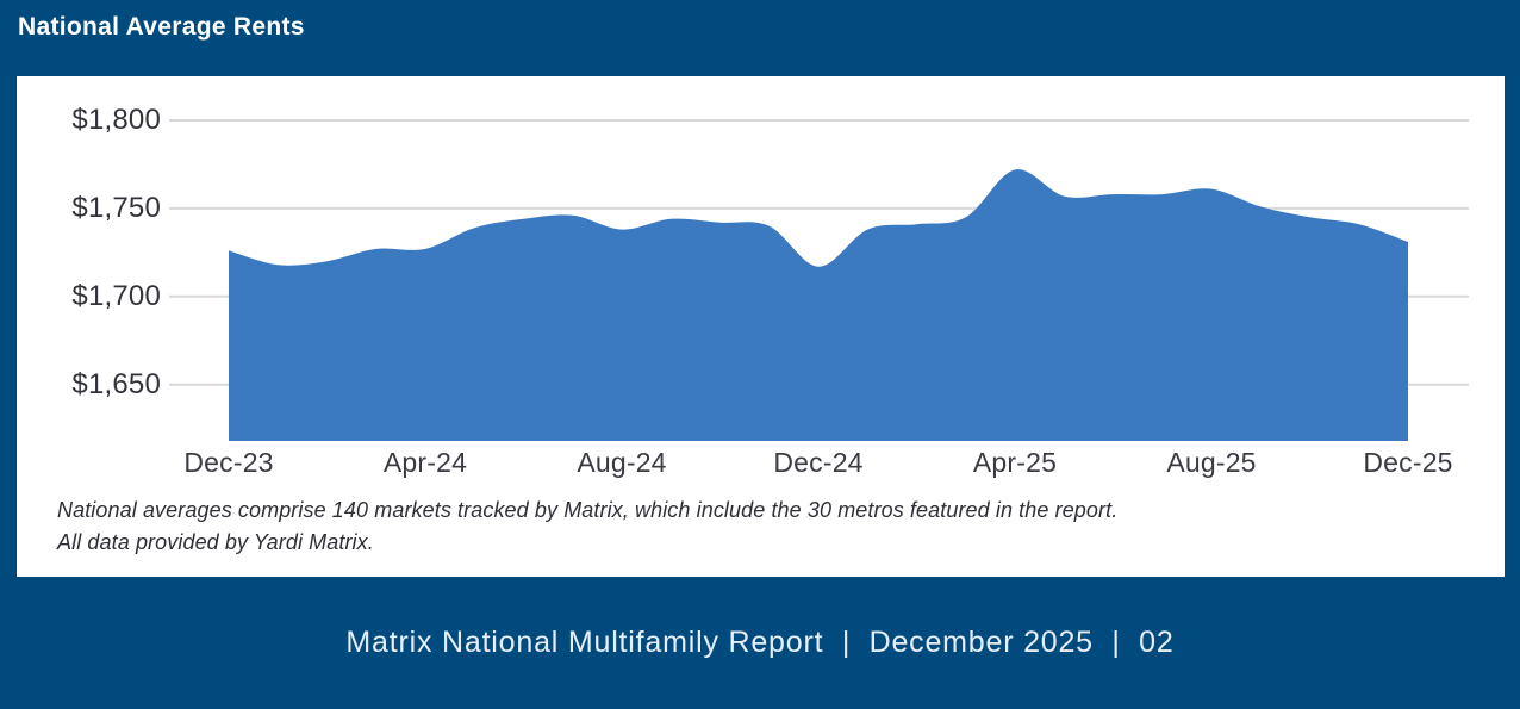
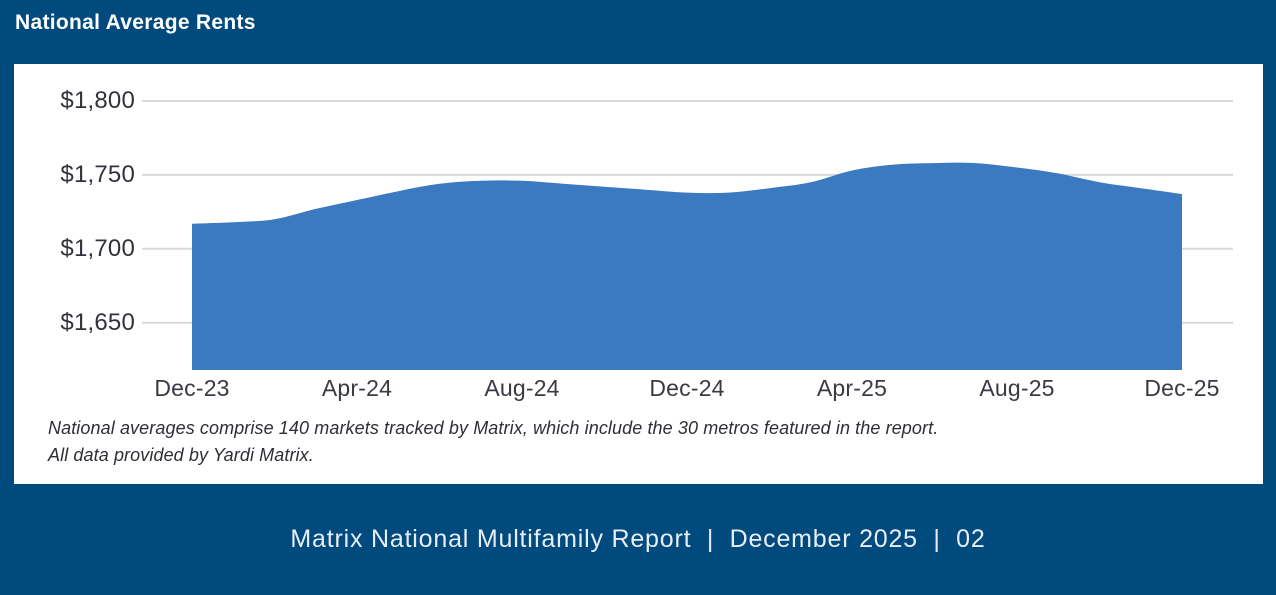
Dec-23: $1726 -> $1717
Apr-24: $1727 -> $1733
Aug-24: $1738 -> $1746
Dec-24: $1717 -> $1738
Apr-25: $1772 -> $1753
Aug-25: $1761 -> $1755
Dec-25: $1731 -> $1737
